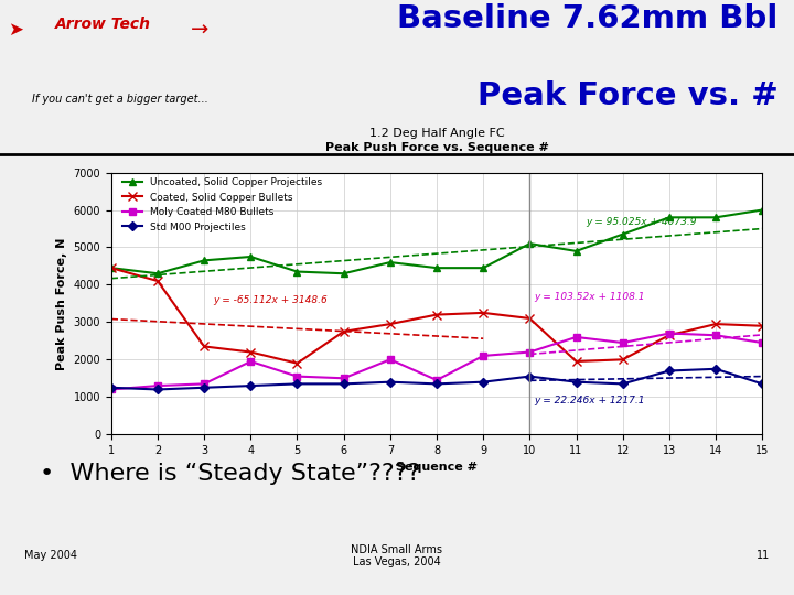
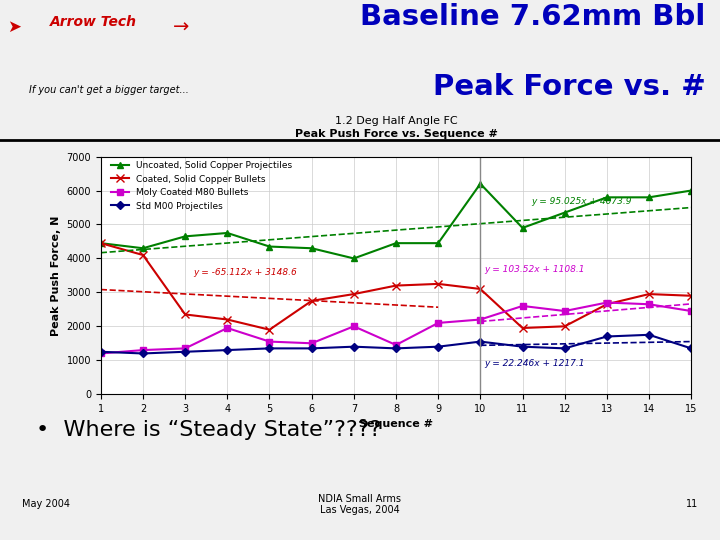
Uncoated, Solid Copper Projectiles/7: 4600 -> 4000
Uncoated, Solid Copper Projectiles/10: 5100 -> 6200
